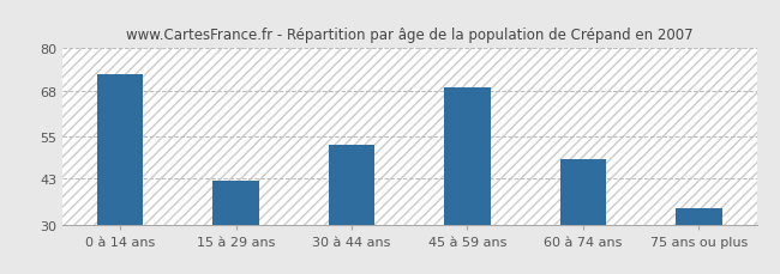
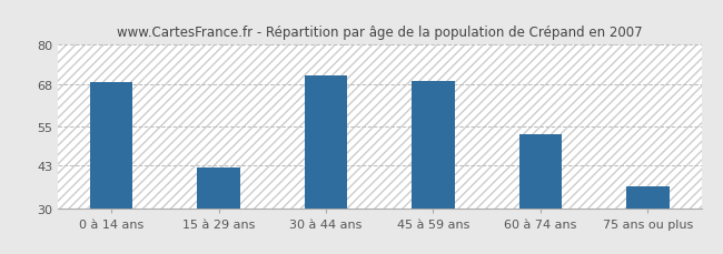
0 à 14 ans: 72.5 -> 68.5
30 à 44 ans: 52.5 -> 70.5
60 à 74 ans: 48.5 -> 52.5
75 ans ou plus: 34.5 -> 36.5
